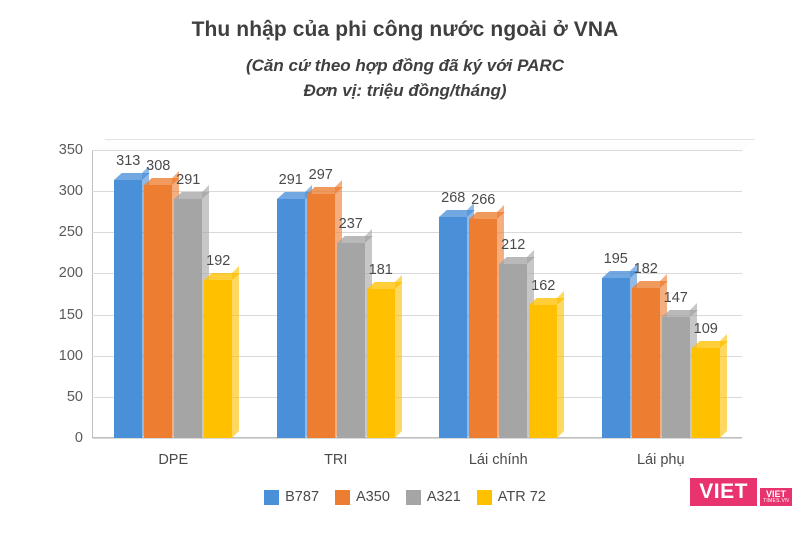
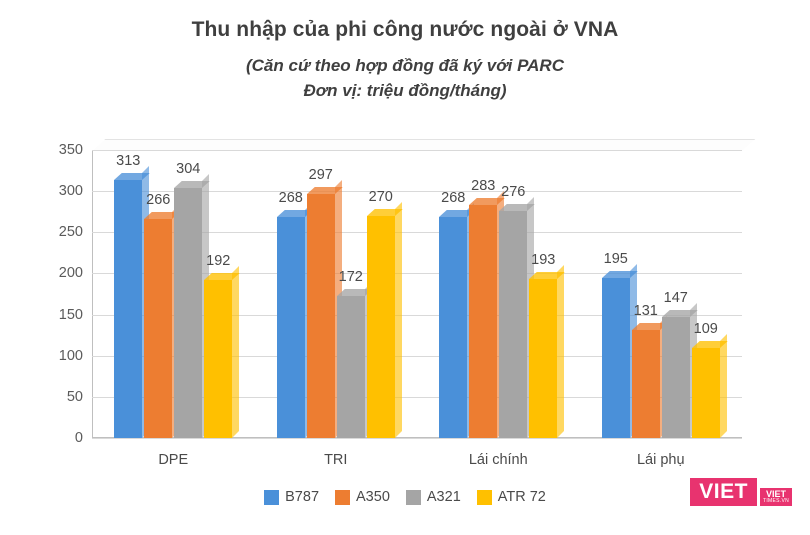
A350/DPE: 308 -> 266
A321/DPE: 291 -> 304
B787/TRI: 291 -> 268
A321/TRI: 237 -> 172
ATR 72/TRI: 181 -> 270
A350/Lái chính: 266 -> 283
A321/Lái chính: 212 -> 276
ATR 72/Lái chính: 162 -> 193
A350/Lái phụ: 182 -> 131
